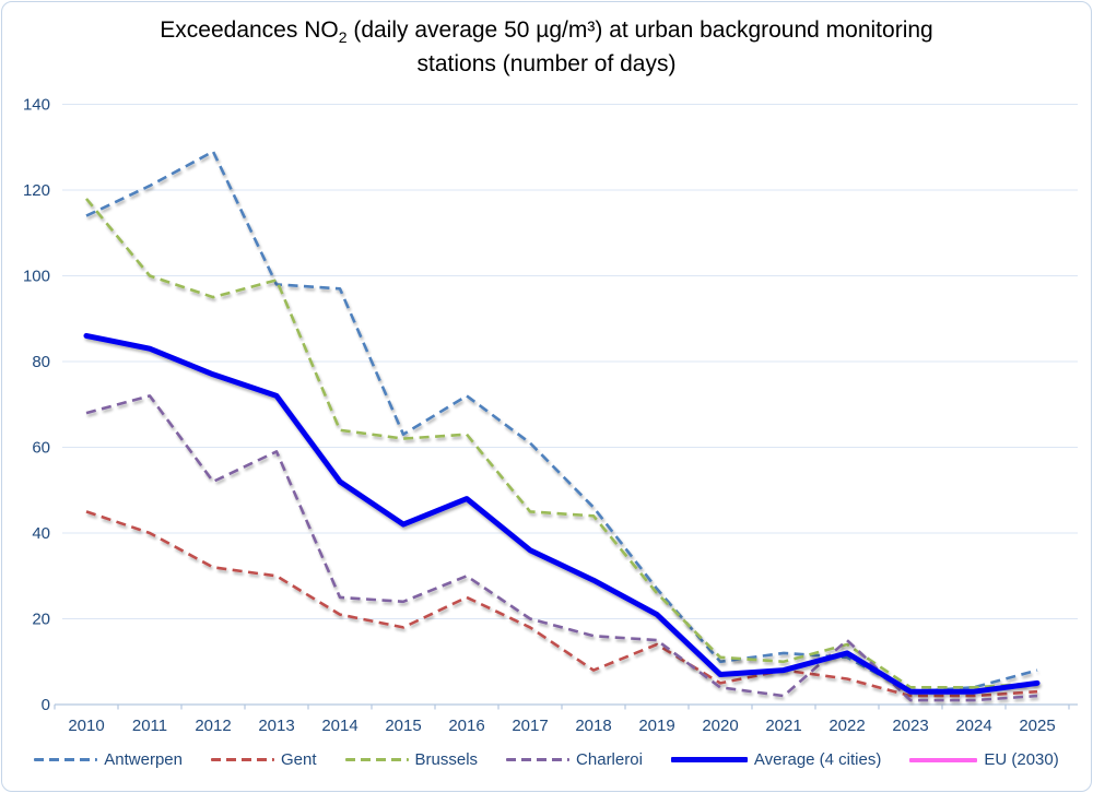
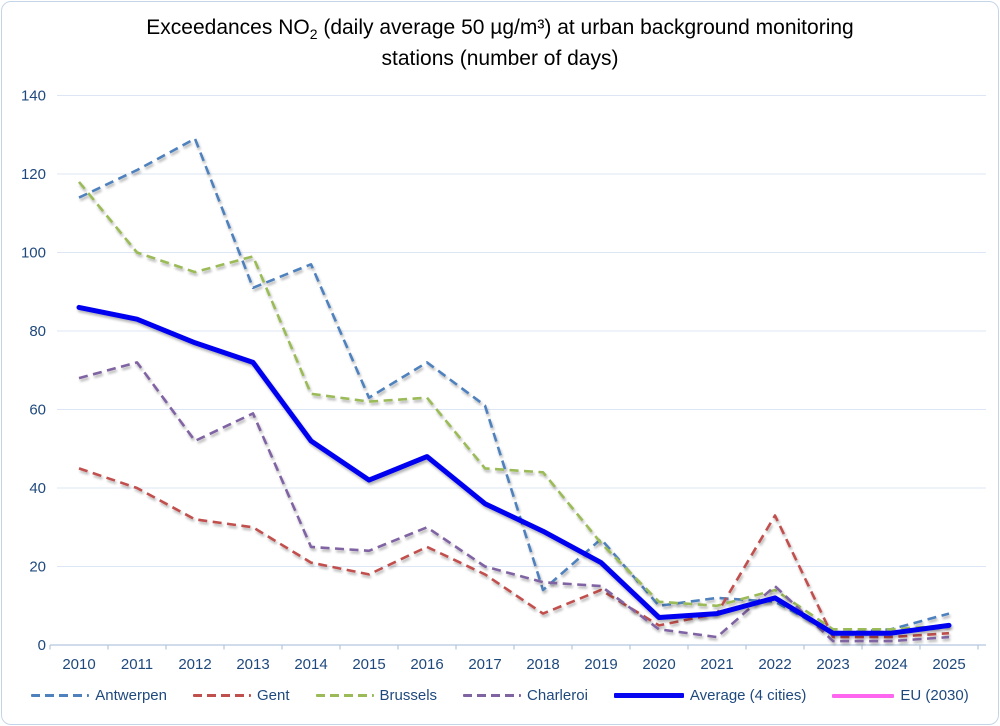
Antwerpen/2013: 98 -> 91
Antwerpen/2018: 46 -> 14
Gent/2022: 6 -> 33
